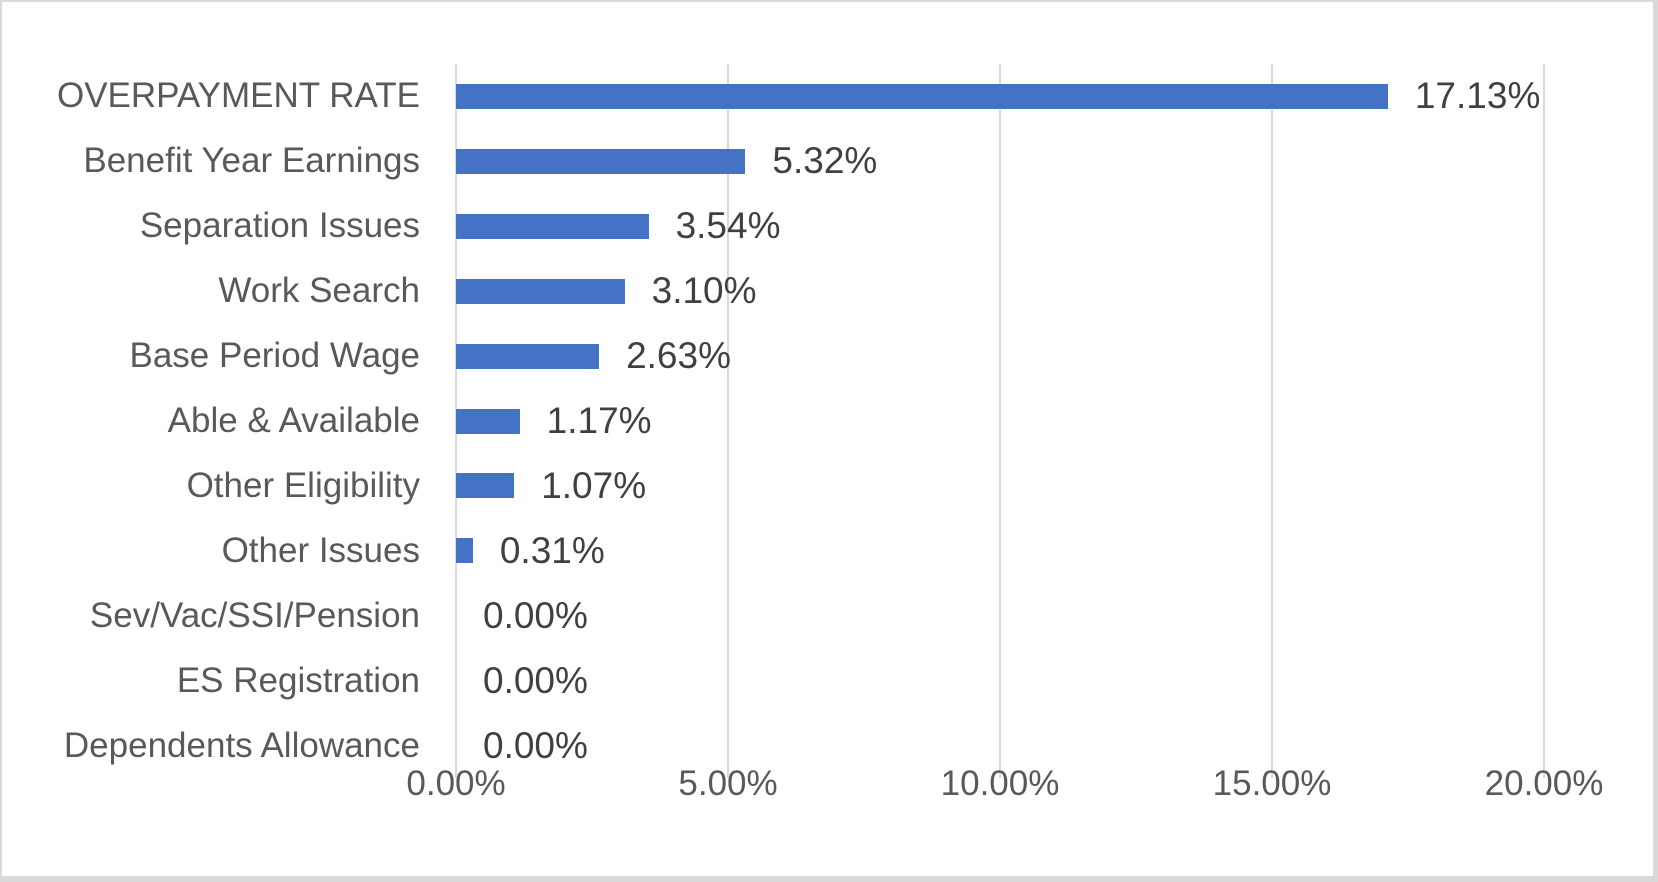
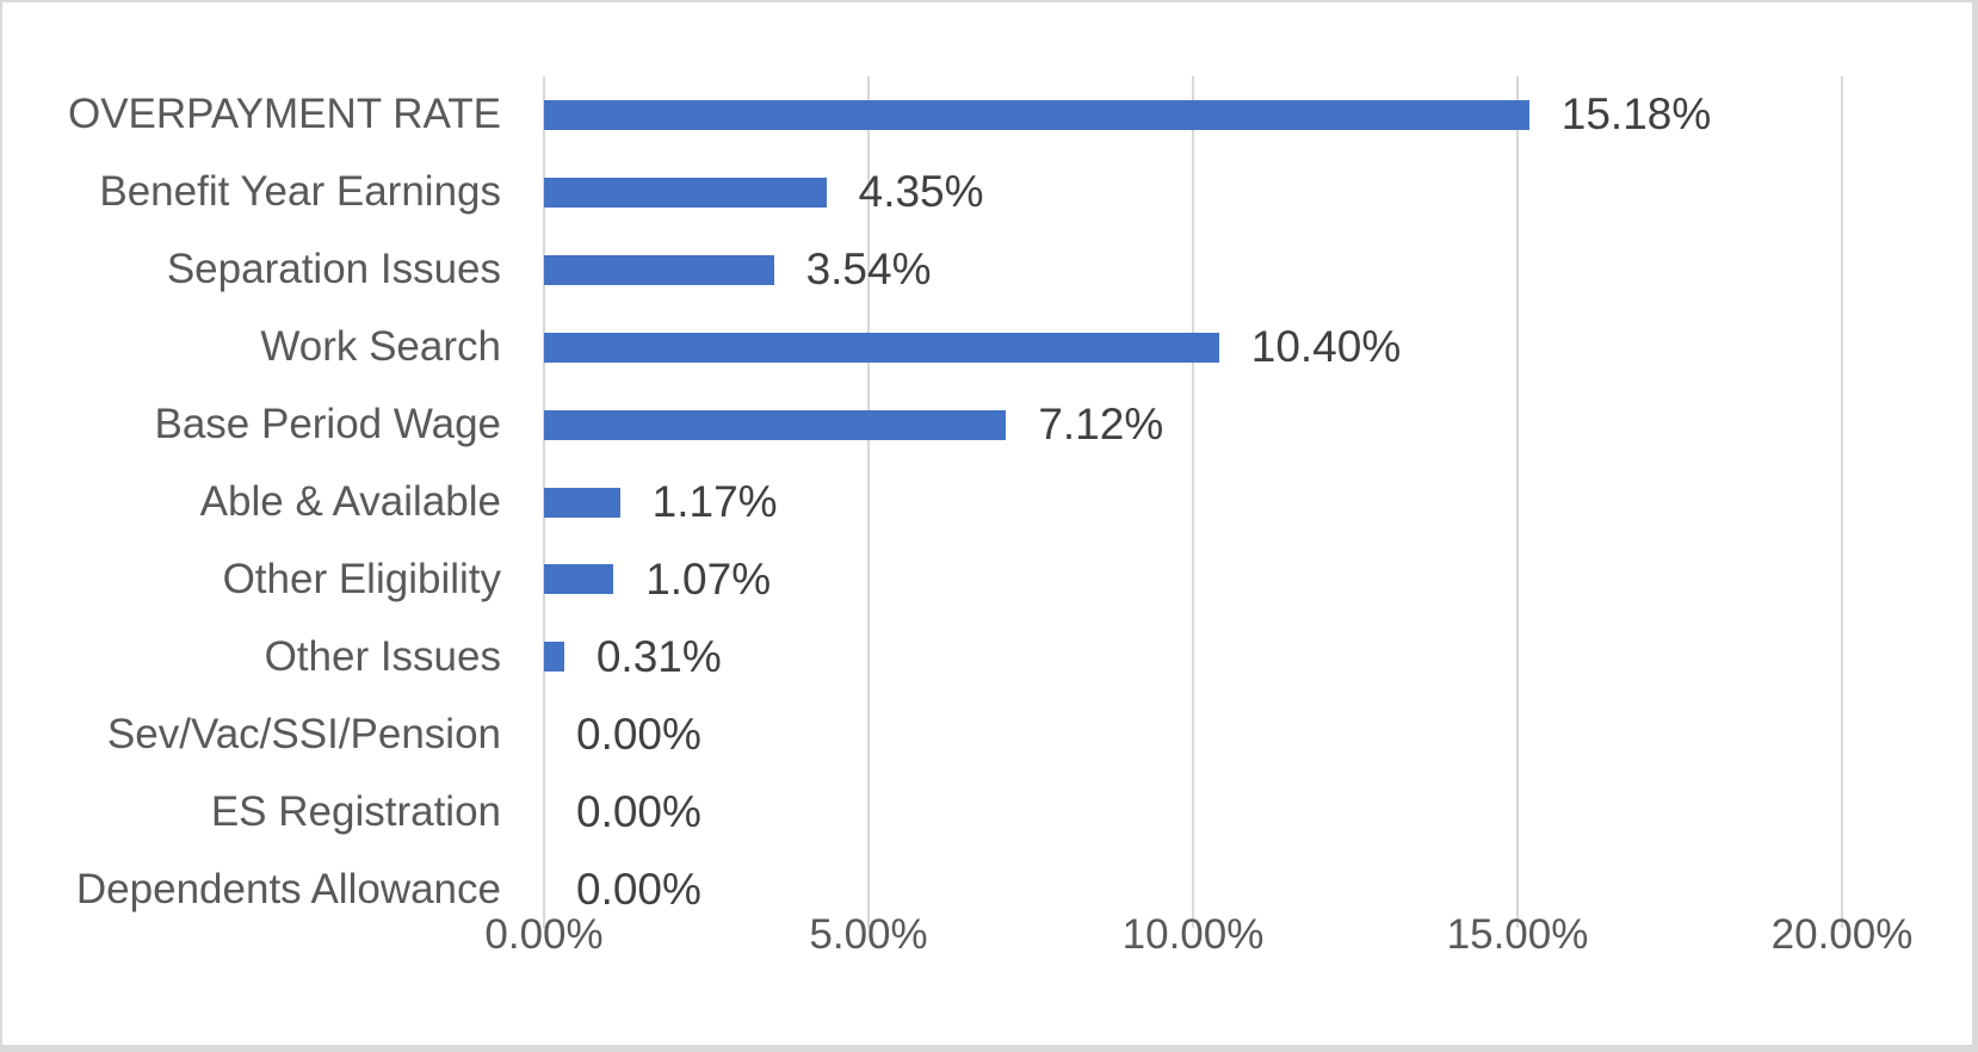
OVERPAYMENT RATE: 17.13% -> 15.18%
Benefit Year Earnings: 5.32% -> 4.35%
Work Search: 3.10% -> 10.40%
Base Period Wage: 2.63% -> 7.12%
